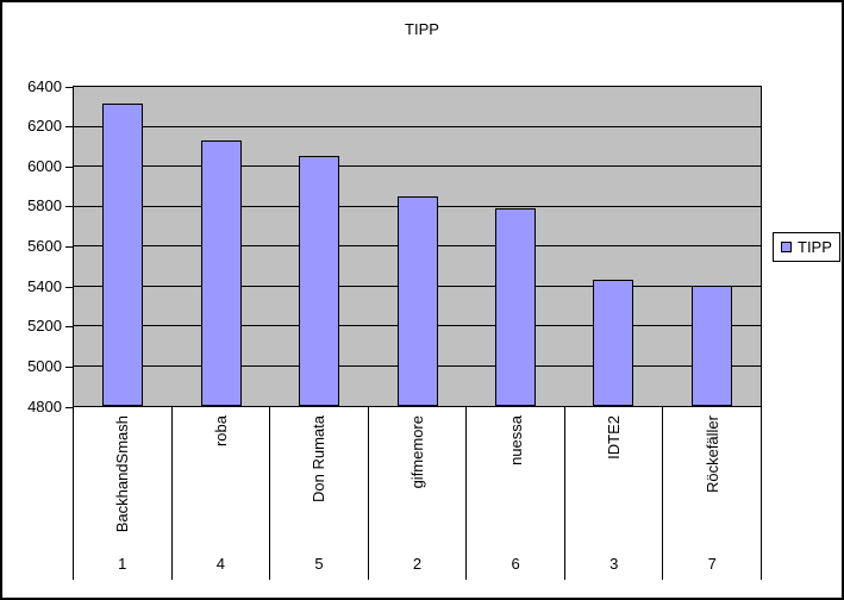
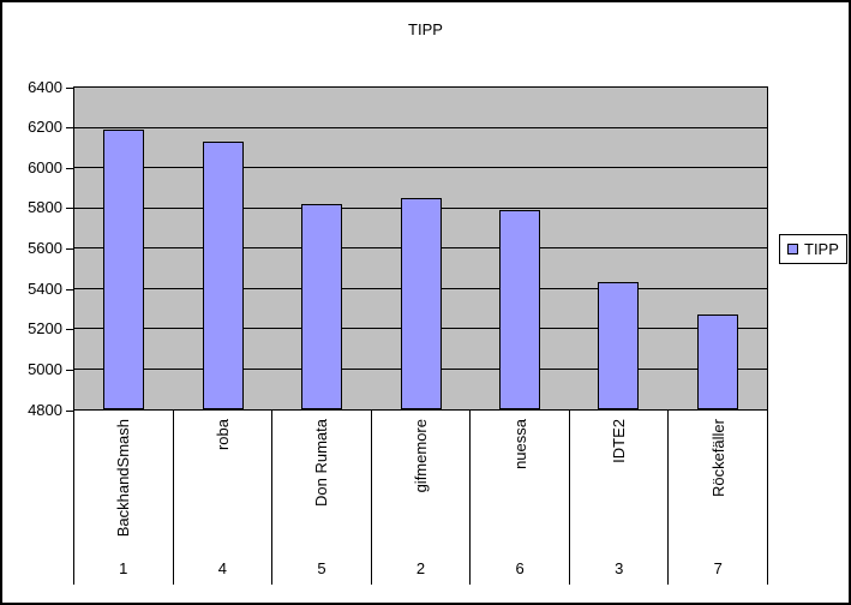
BackhandSmash: 6320 -> 6190
Don Rumata: 6060 -> 5820
Röckefäller: 5400 -> 5270
